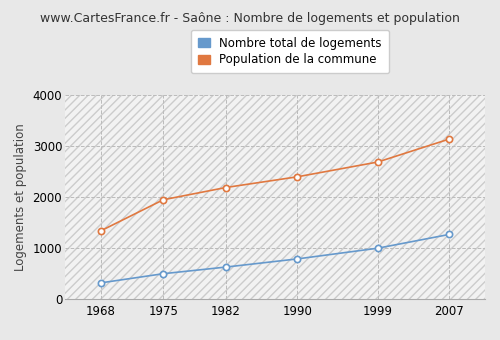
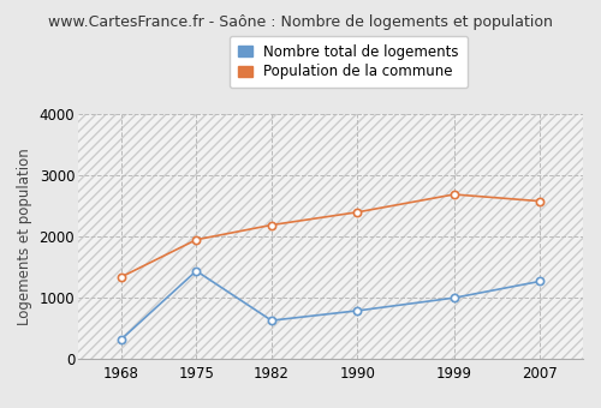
Nombre total de logements/1975: 500 -> 1440
Population de la commune/2007: 3140 -> 2580
